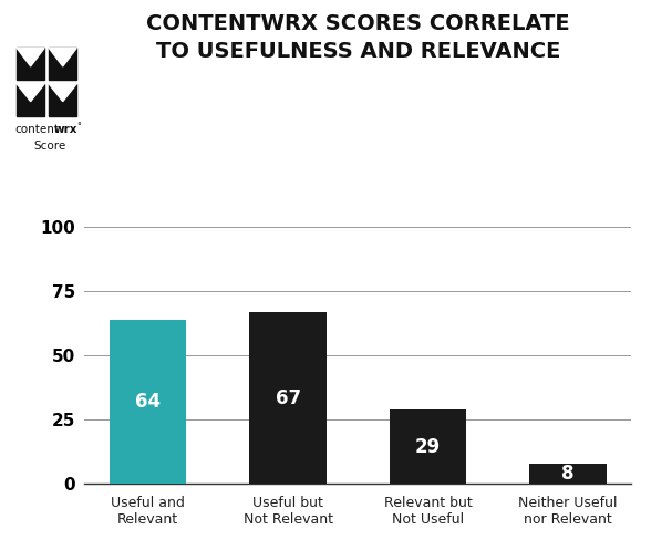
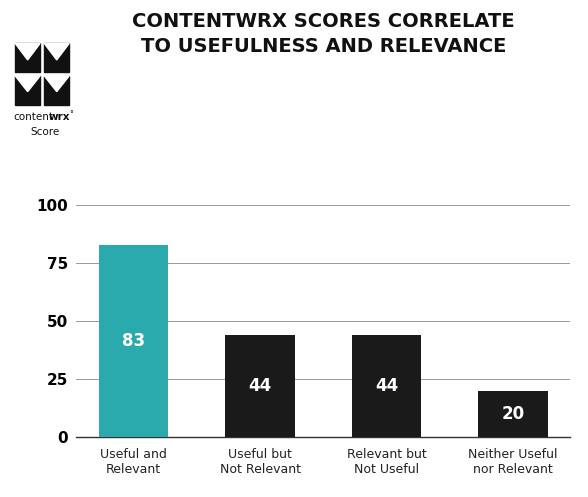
Useful and Relevant: 64 -> 83
Useful but Not Relevant: 67 -> 44
Relevant but Not Useful: 29 -> 44
Neither Useful nor Relevant: 8 -> 20
